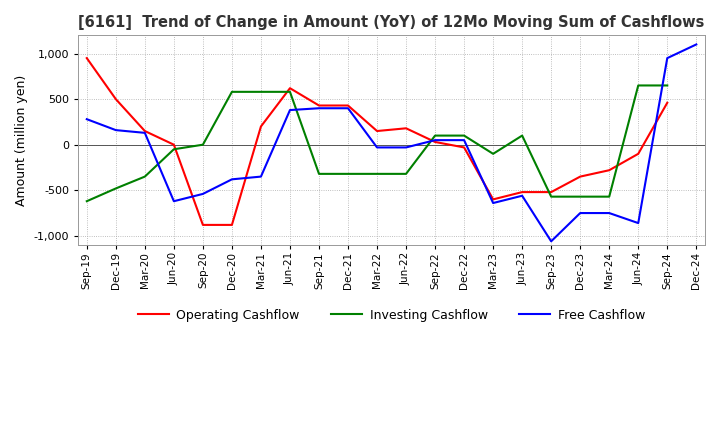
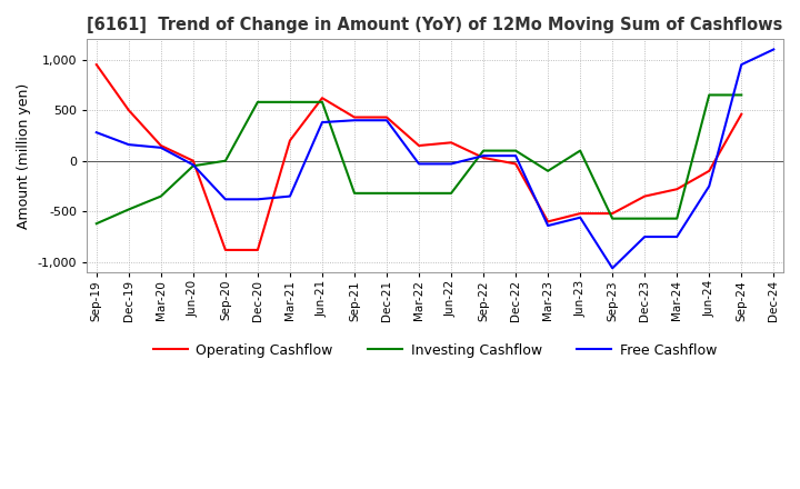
Free Cashflow/Jun-20: -620 -> -40
Free Cashflow/Sep-20: -540 -> -380
Free Cashflow/Jun-24: -860 -> -250
